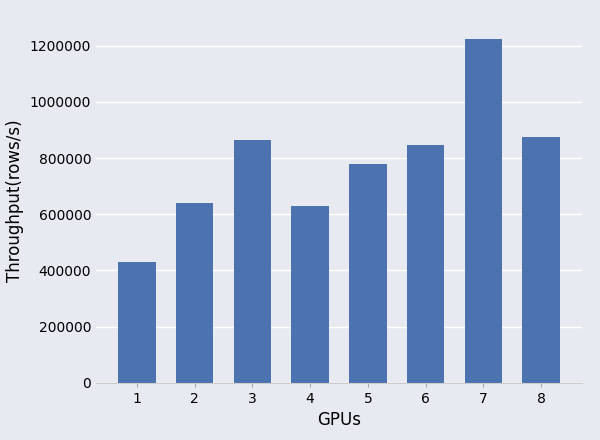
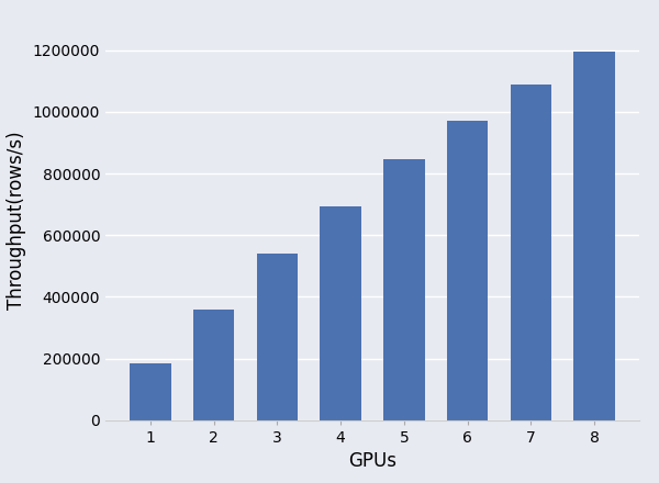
1: 430000 -> 185000
2: 640000 -> 360000
3: 865000 -> 540000
4: 630000 -> 695000
5: 780000 -> 845000
6: 845000 -> 970000
7: 1225000 -> 1090000
8: 875000 -> 1195000
